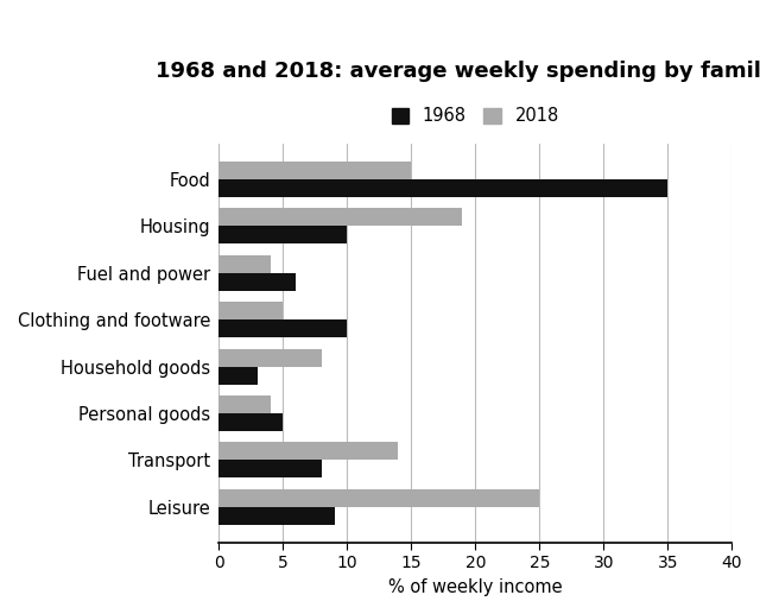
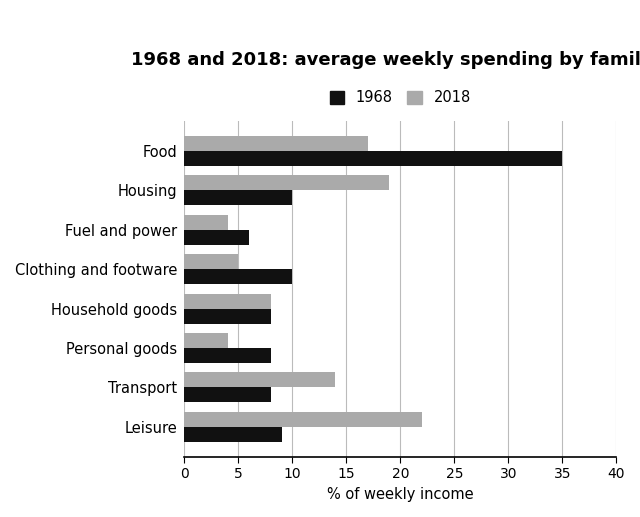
2018/Food: 15 -> 17
1968/Household goods: 3 -> 8
1968/Personal goods: 5 -> 8
2018/Leisure: 25 -> 22
